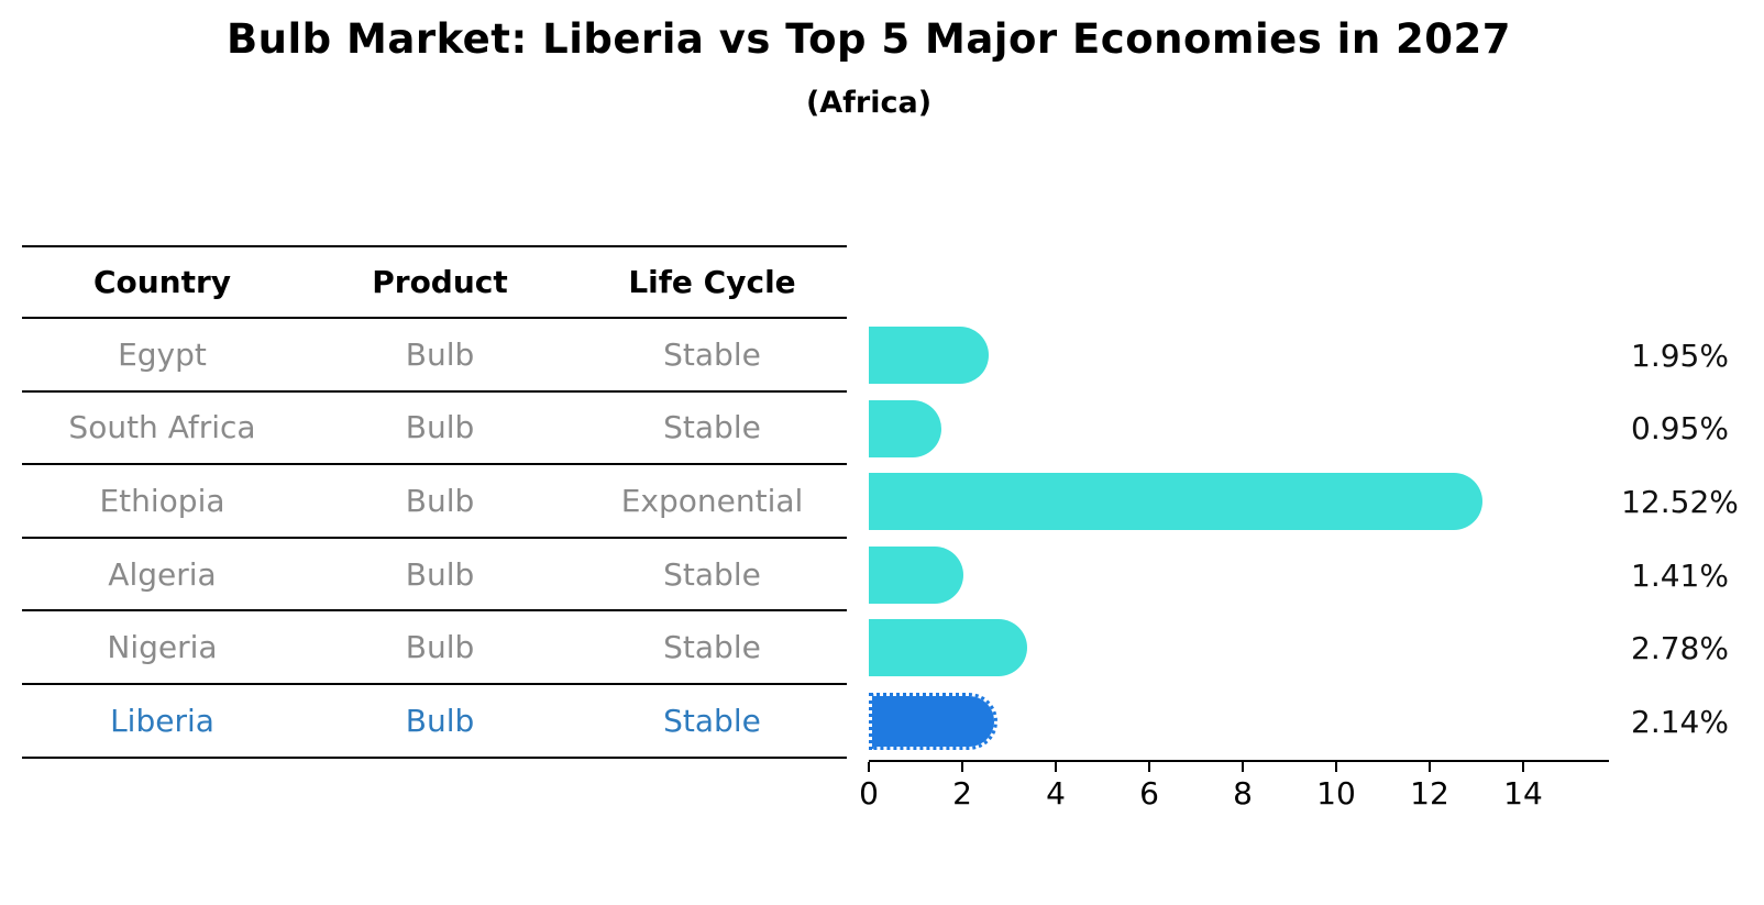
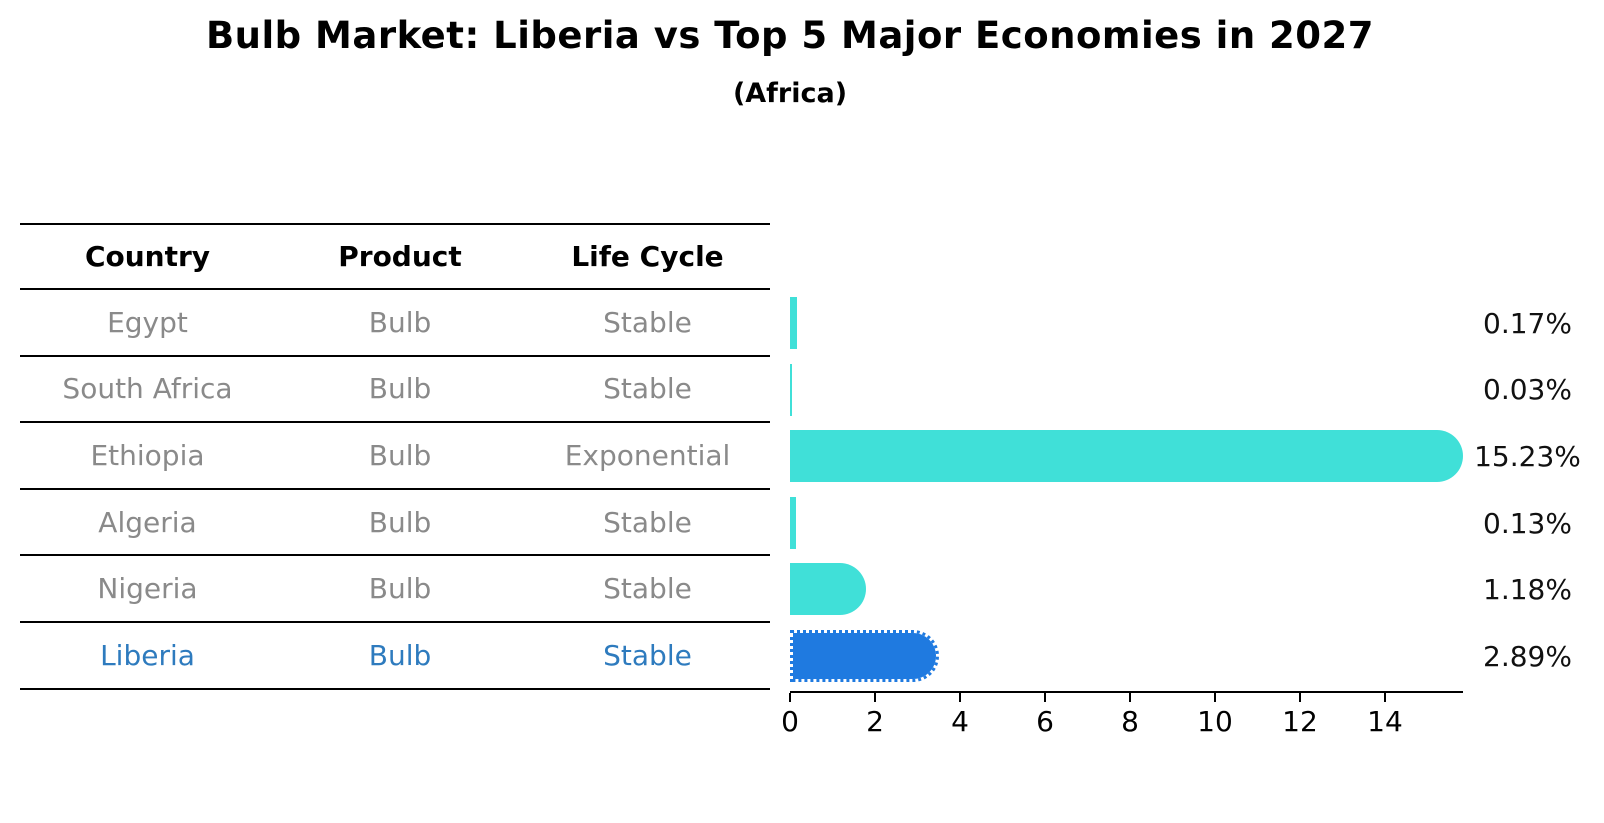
Egypt: 1.95% -> 0.17%
South Africa: 0.95% -> 0.03%
Ethiopia: 12.52% -> 15.23%
Algeria: 1.41% -> 0.13%
Nigeria: 2.78% -> 1.18%
Liberia: 2.14% -> 2.89%
